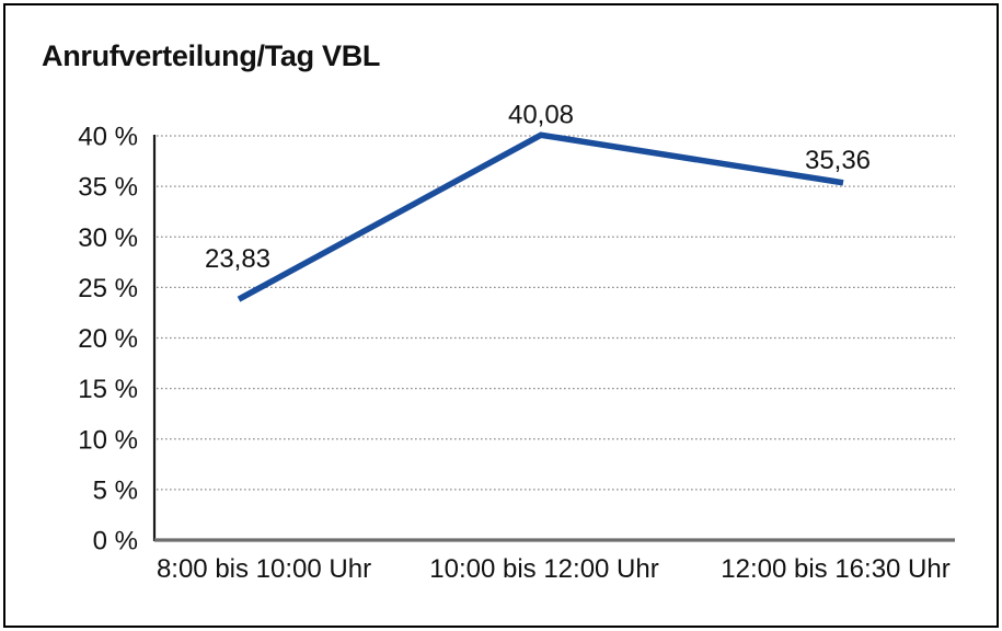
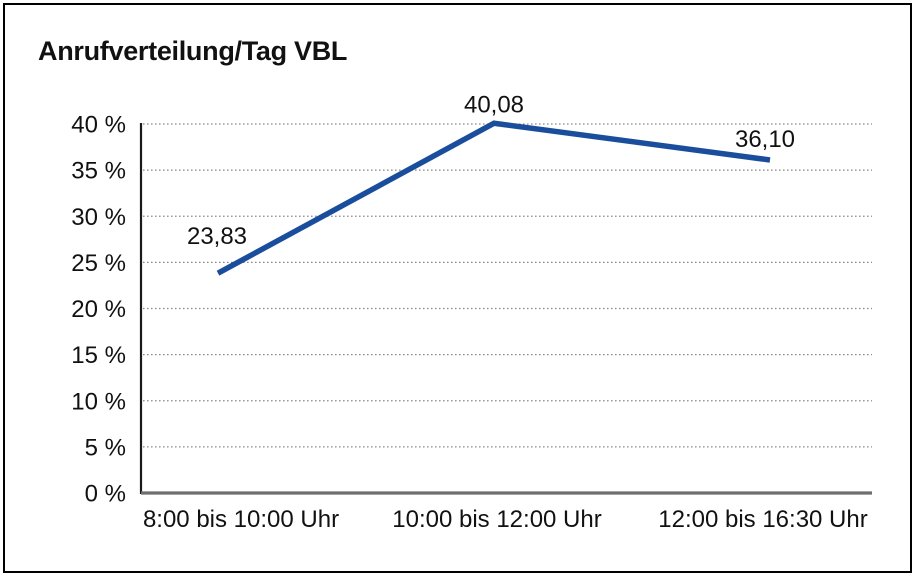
12:00 bis 16:30 Uhr: 35,36 -> 36,10
